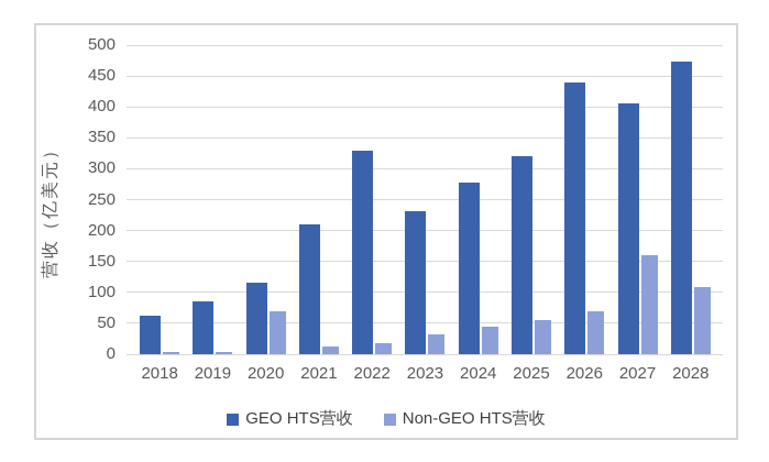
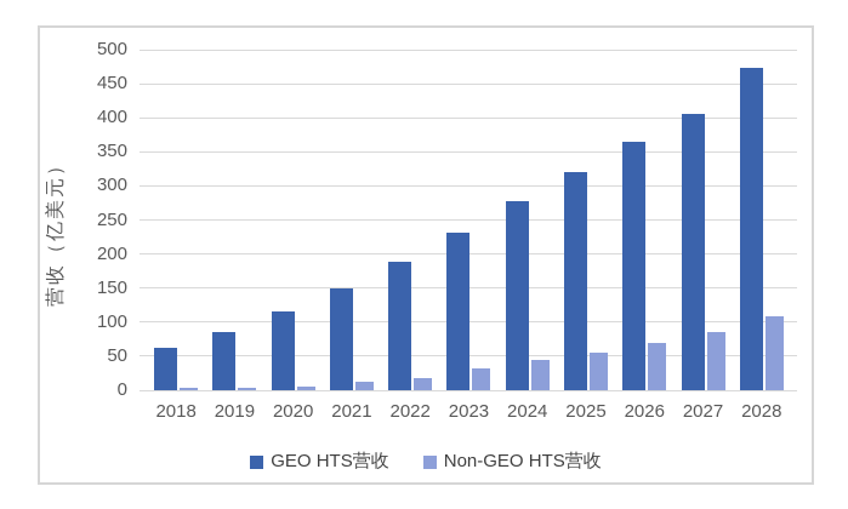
Non-GEO HTS营收/2020: 70 -> 10
GEO HTS营收/2021: 210 -> 150
GEO HTS营收/2022: 330 -> 190
GEO HTS营收/2026: 440 -> 360
Non-GEO HTS营收/2027: 160 -> 80
